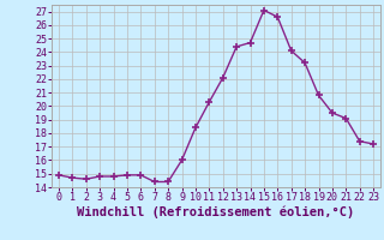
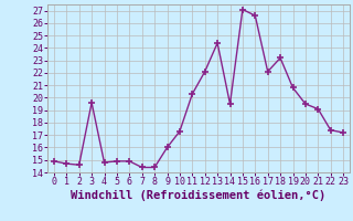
3: 14.8 -> 19.6
10: 18.4 -> 17.3
14: 24.7 -> 19.5
17: 24.1 -> 22.1
